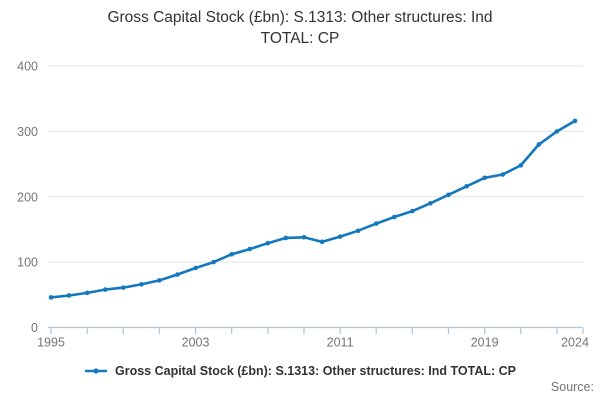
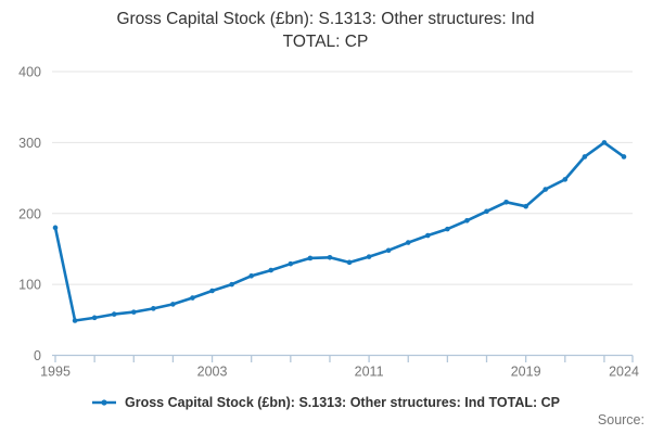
1995: 50 -> 180
2019: 230 -> 210
2024: 320 -> 280
